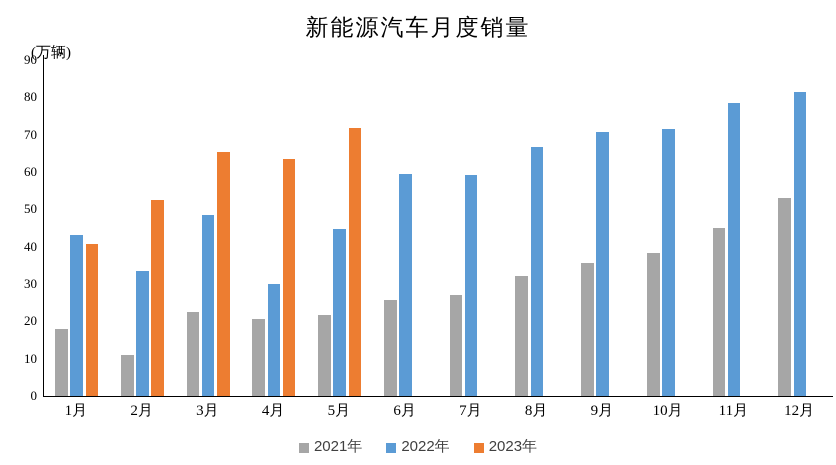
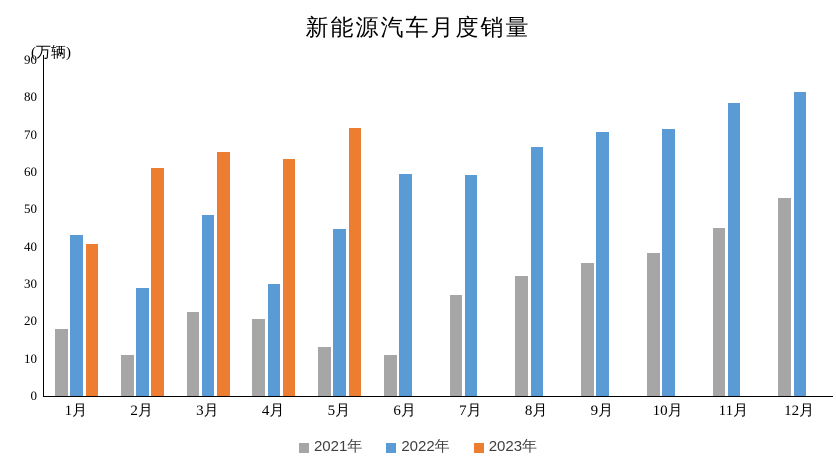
2022年/2月: 33 -> 29
2023年/2月: 52 -> 61
2021年/5月: 22 -> 13
2021年/6月: 26 -> 11
